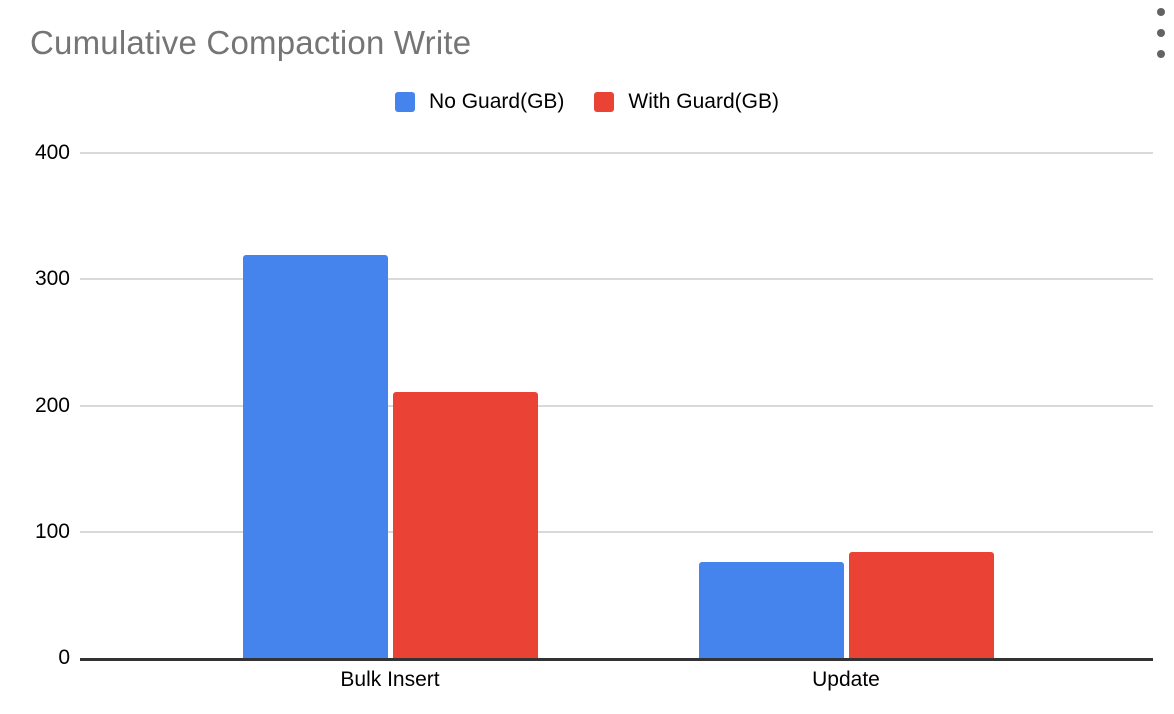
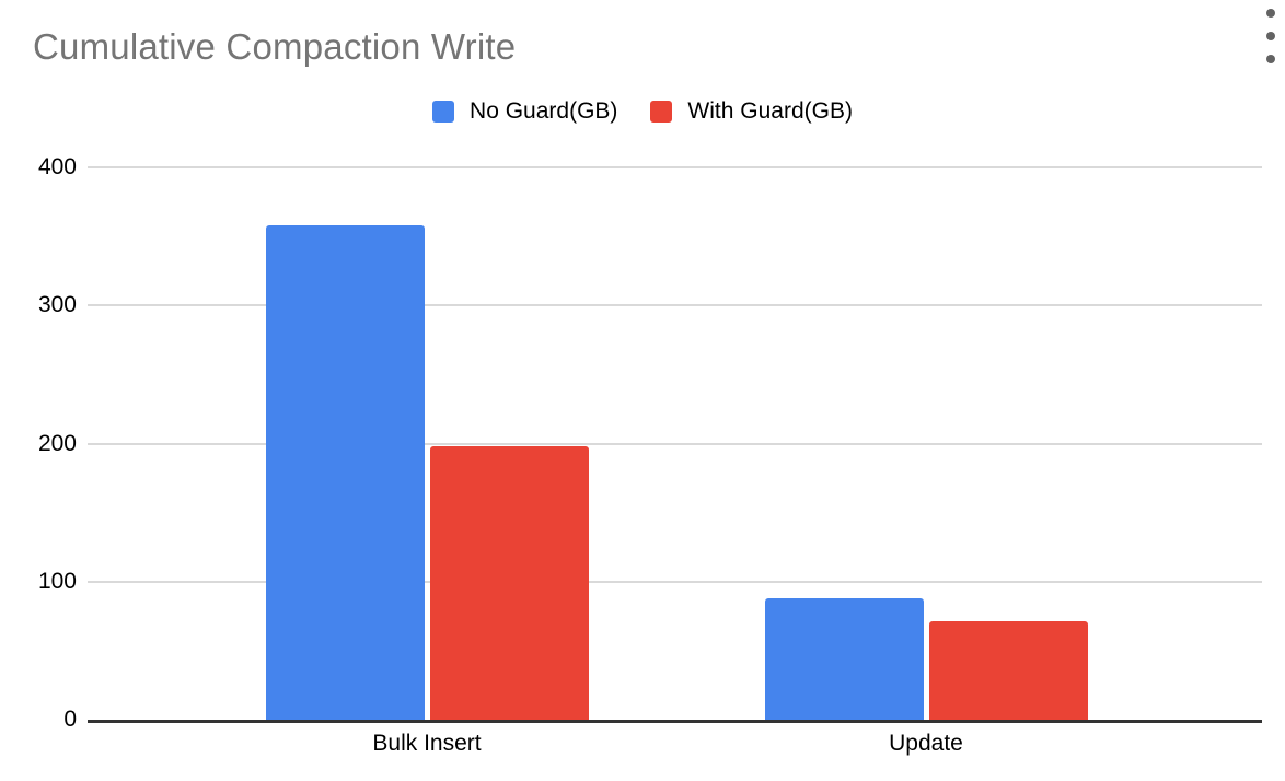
No Guard(GB)/Bulk Insert: 319 -> 358
With Guard(GB)/Bulk Insert: 211 -> 198
No Guard(GB)/Update: 76 -> 88
With Guard(GB)/Update: 84 -> 71
